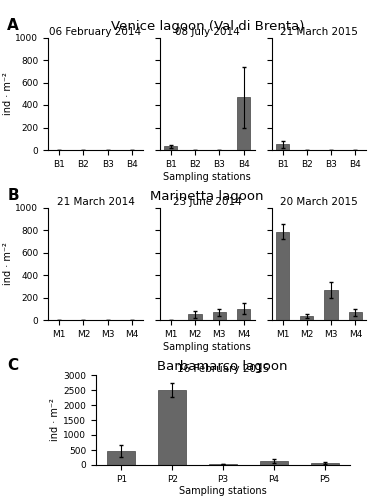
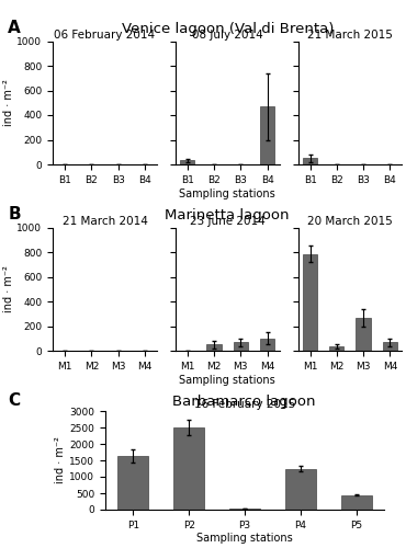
P1: 470 -> 1650
P4: 130 -> 1250
P5: 80 -> 450
